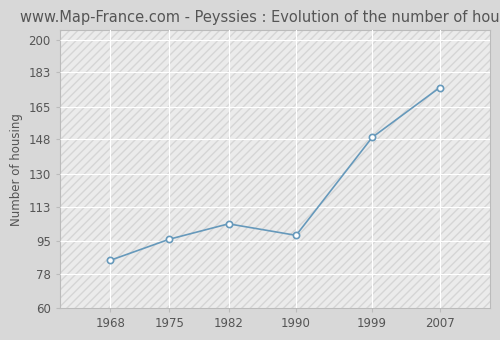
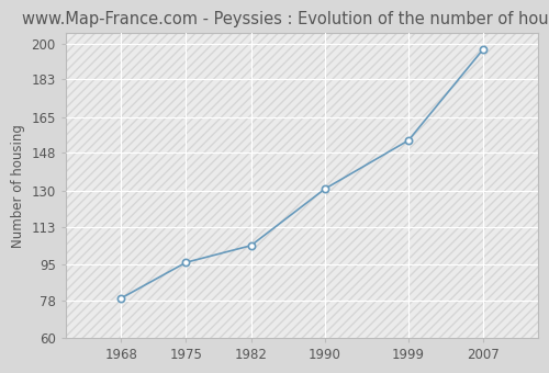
1968: 85 -> 79
1990: 98 -> 131
1999: 149 -> 154
2007: 175 -> 197
